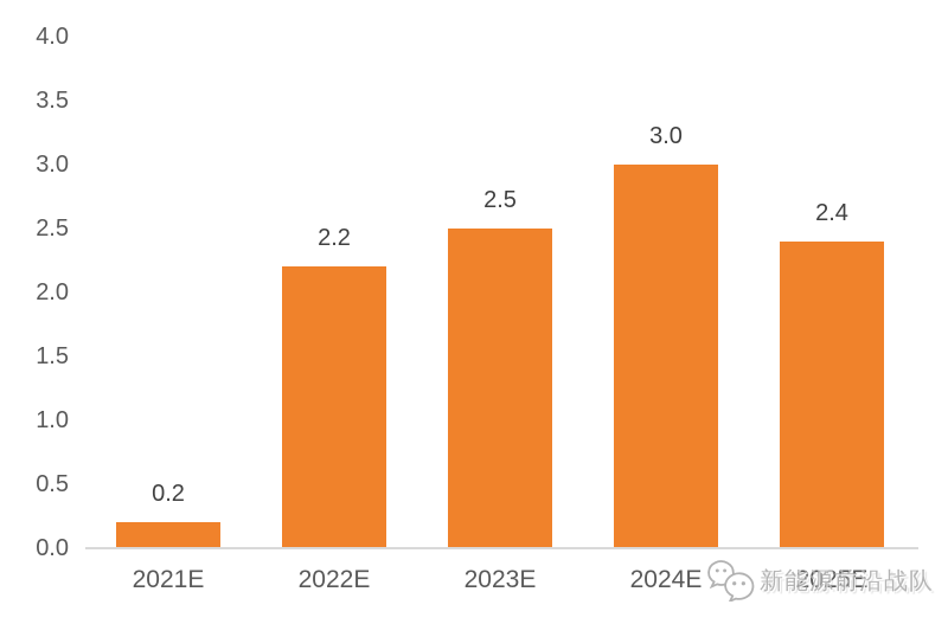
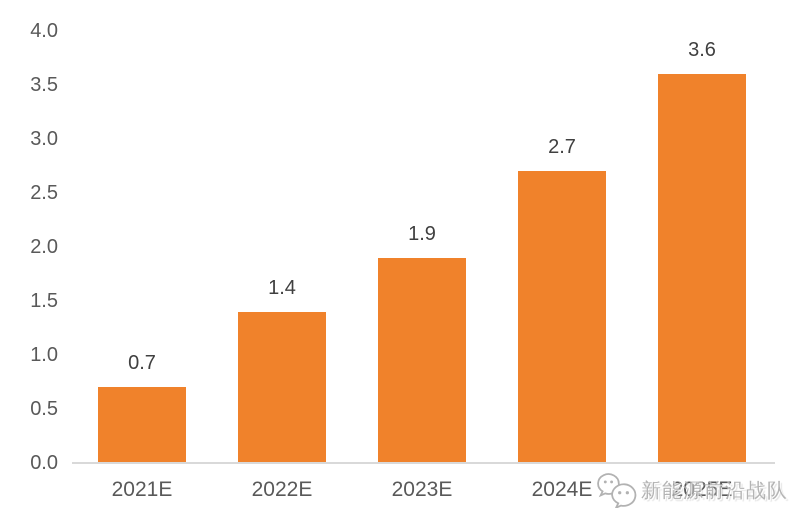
2021E: 0.2 -> 0.7
2022E: 2.2 -> 1.4
2023E: 2.5 -> 1.9
2024E: 3.0 -> 2.7
2025E: 2.4 -> 3.6
